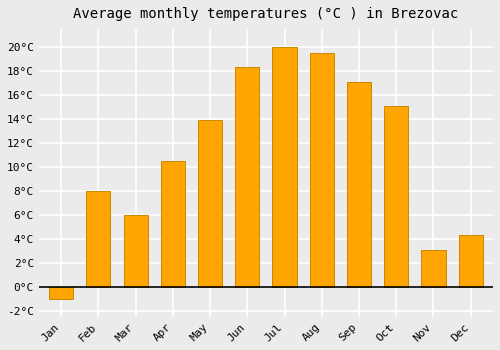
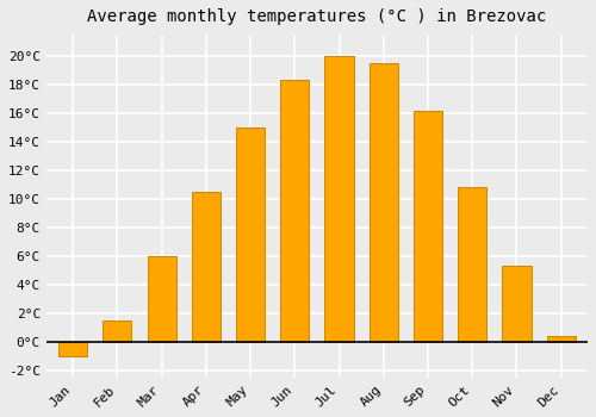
Feb: 8.0°C -> 1.5°C
May: 13.9°C -> 15.0°C
Sep: 17.1°C -> 16.2°C
Oct: 15.1°C -> 10.8°C
Nov: 3.1°C -> 5.3°C
Dec: 4.3°C -> 0.4°C
